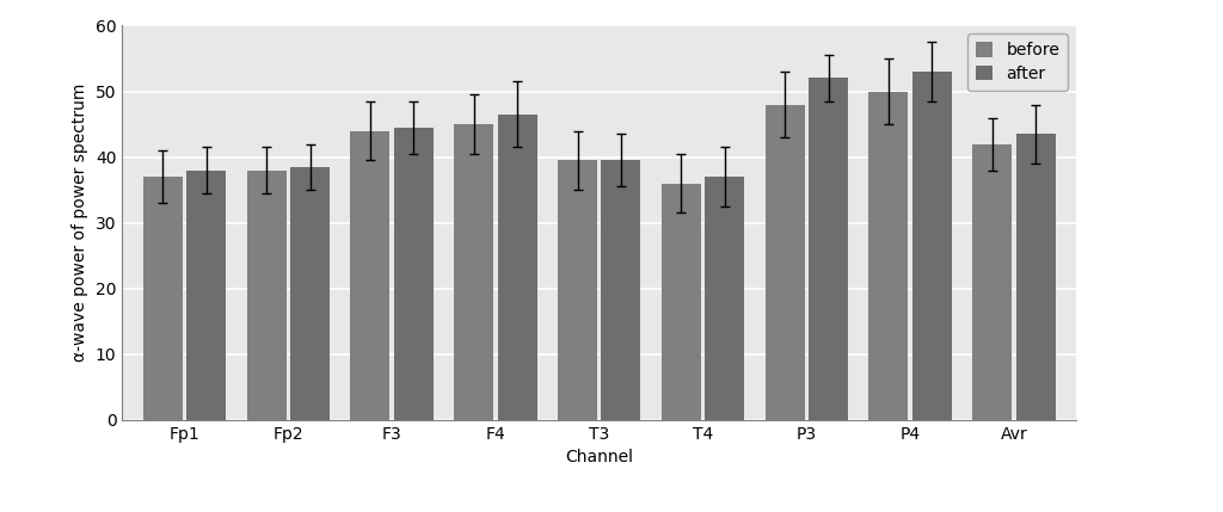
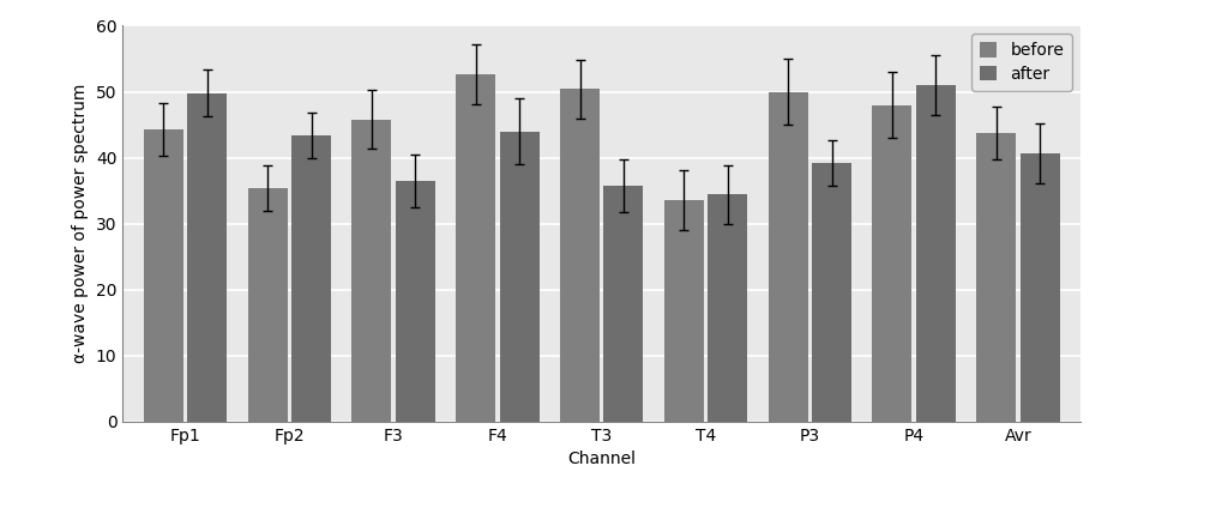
before/Fp1: 37.0 -> 44.2
after/Fp1: 38.0 -> 49.8
before/Fp2: 38.0 -> 35.4
after/Fp2: 38.5 -> 43.4
before/F3: 44.0 -> 45.8
after/F3: 44.5 -> 36.4
before/F4: 45.0 -> 52.6
after/F4: 46.5 -> 44.0
before/T3: 39.5 -> 50.4
after/T3: 39.5 -> 35.8
before/T4: 36.0 -> 33.6
after/T4: 37.0 -> 34.4
before/P3: 48.0 -> 50.0
after/P3: 52.0 -> 39.2
before/P4: 50.0 -> 48.0
after/P4: 53.0 -> 51.0
before/Avr: 42.0 -> 43.8
after/Avr: 43.5 -> 40.6
